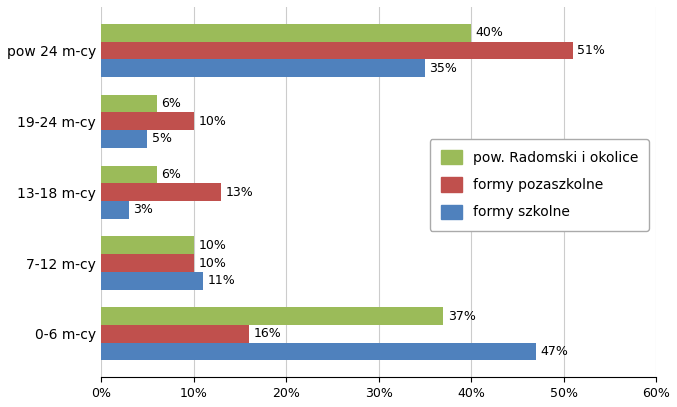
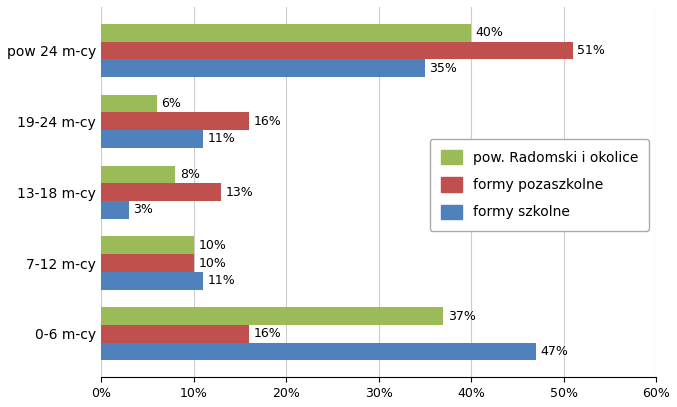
formy pozaszkolne/19-24 m-cy: 10% -> 16%
formy szkolne/19-24 m-cy: 5% -> 11%
pow. Radomski i okolice/13-18 m-cy: 6% -> 8%
